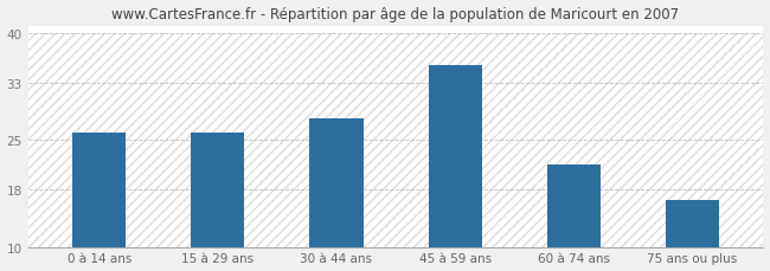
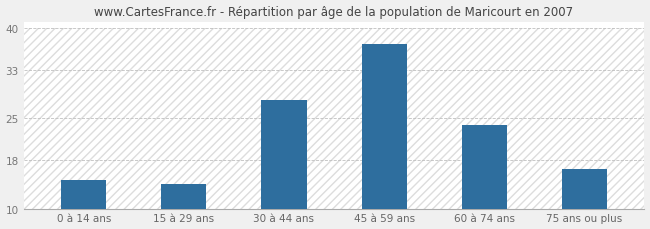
0 à 14 ans: 26.0 -> 14.8
15 à 29 ans: 26.0 -> 14.0
45 à 59 ans: 35.5 -> 37.2
60 à 74 ans: 21.5 -> 23.8
